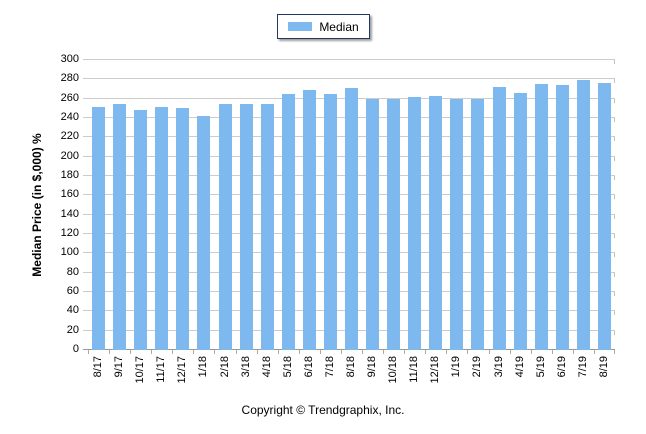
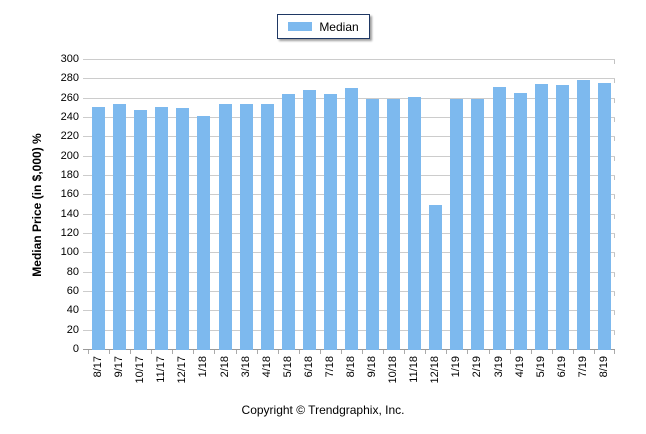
12/18: 260 -> 150
